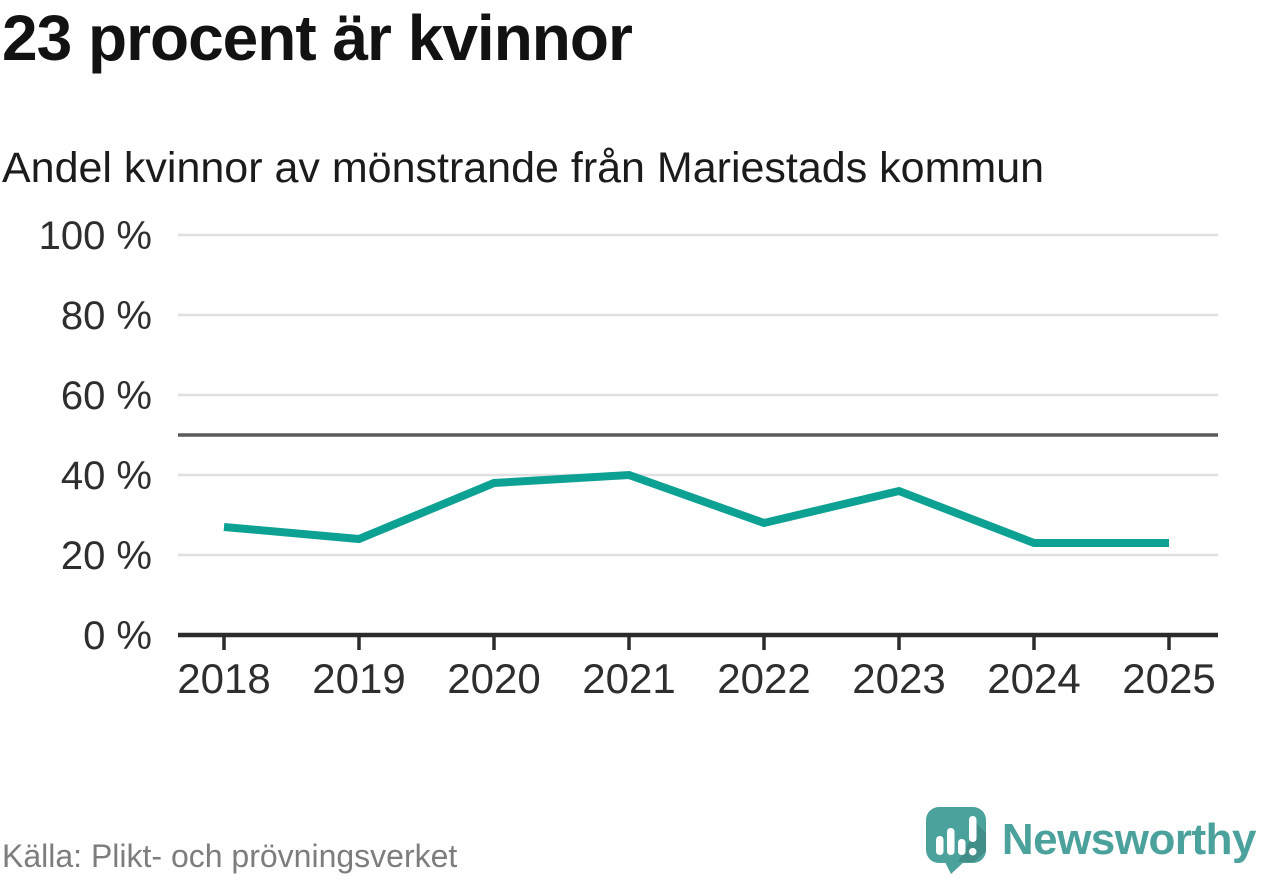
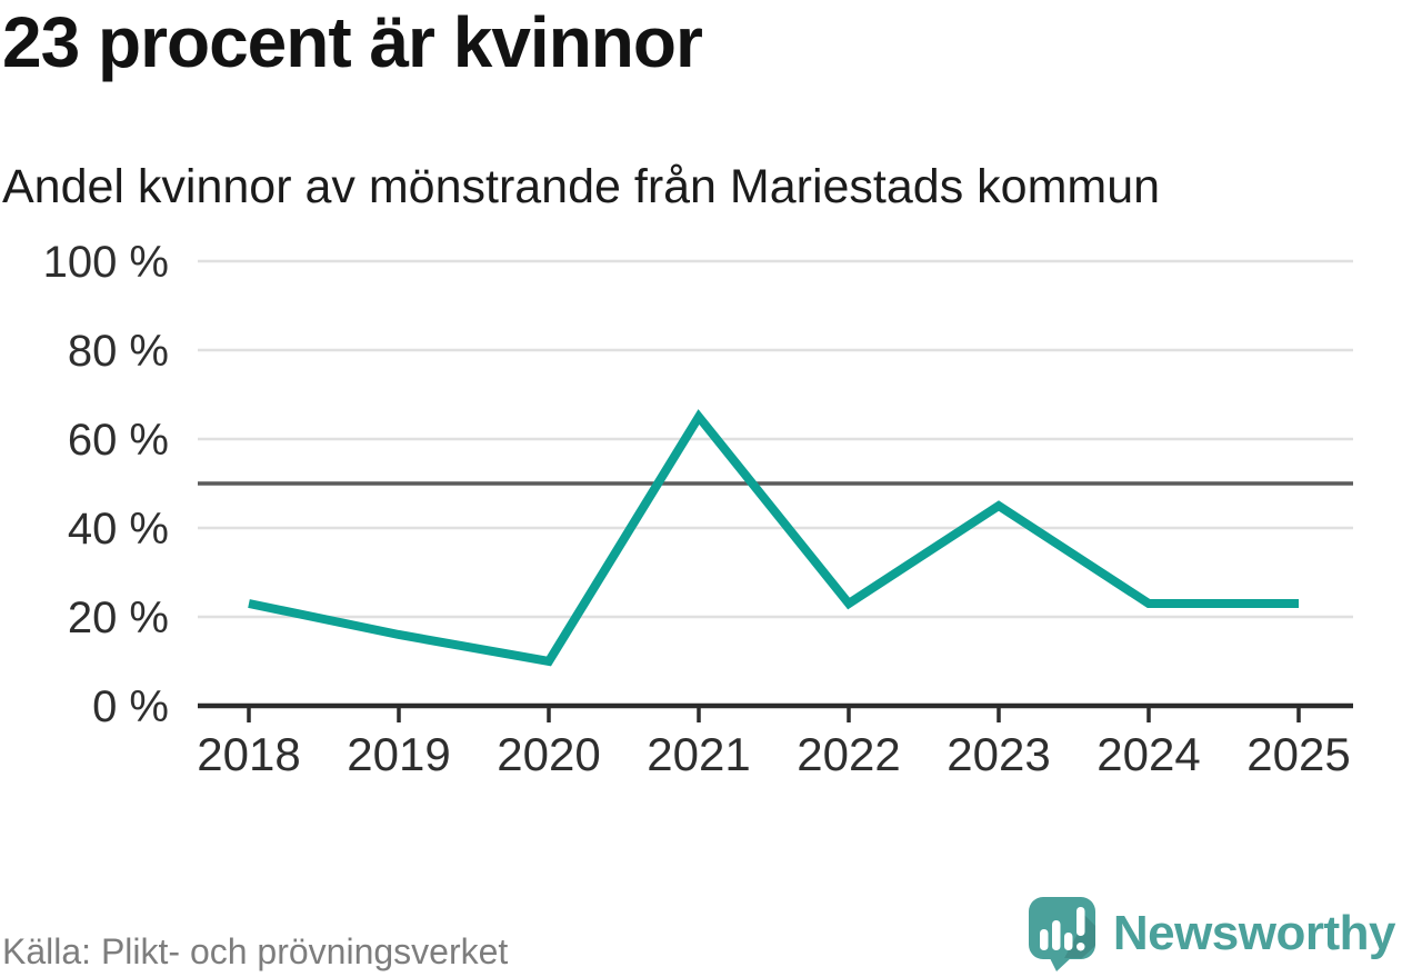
2018: 27% -> 23%
2019: 24% -> 16%
2020: 38% -> 10%
2021: 40% -> 65%
2022: 28% -> 23%
2023: 36% -> 45%
